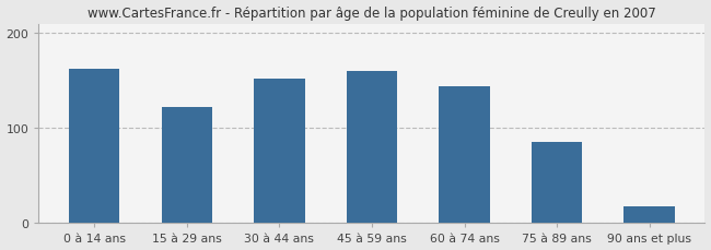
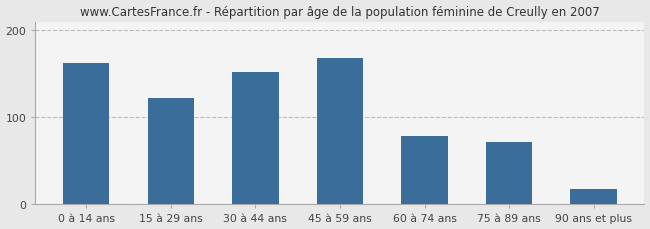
45 à 59 ans: 160 -> 168
60 à 74 ans: 144 -> 78
75 à 89 ans: 86 -> 72
